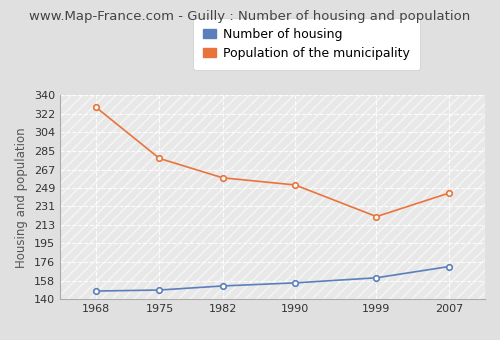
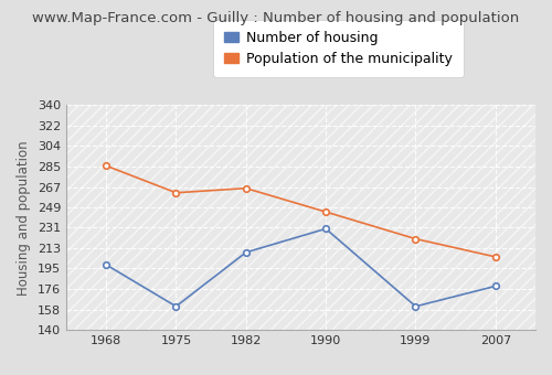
Number of housing/1968: 148 -> 198
Population of the municipality/1968: 328 -> 286
Number of housing/1975: 149 -> 161
Population of the municipality/1975: 278 -> 262
Number of housing/1982: 153 -> 209
Population of the municipality/1982: 259 -> 266
Number of housing/1990: 156 -> 230
Population of the municipality/1990: 252 -> 245
Number of housing/2007: 172 -> 179
Population of the municipality/2007: 244 -> 205
